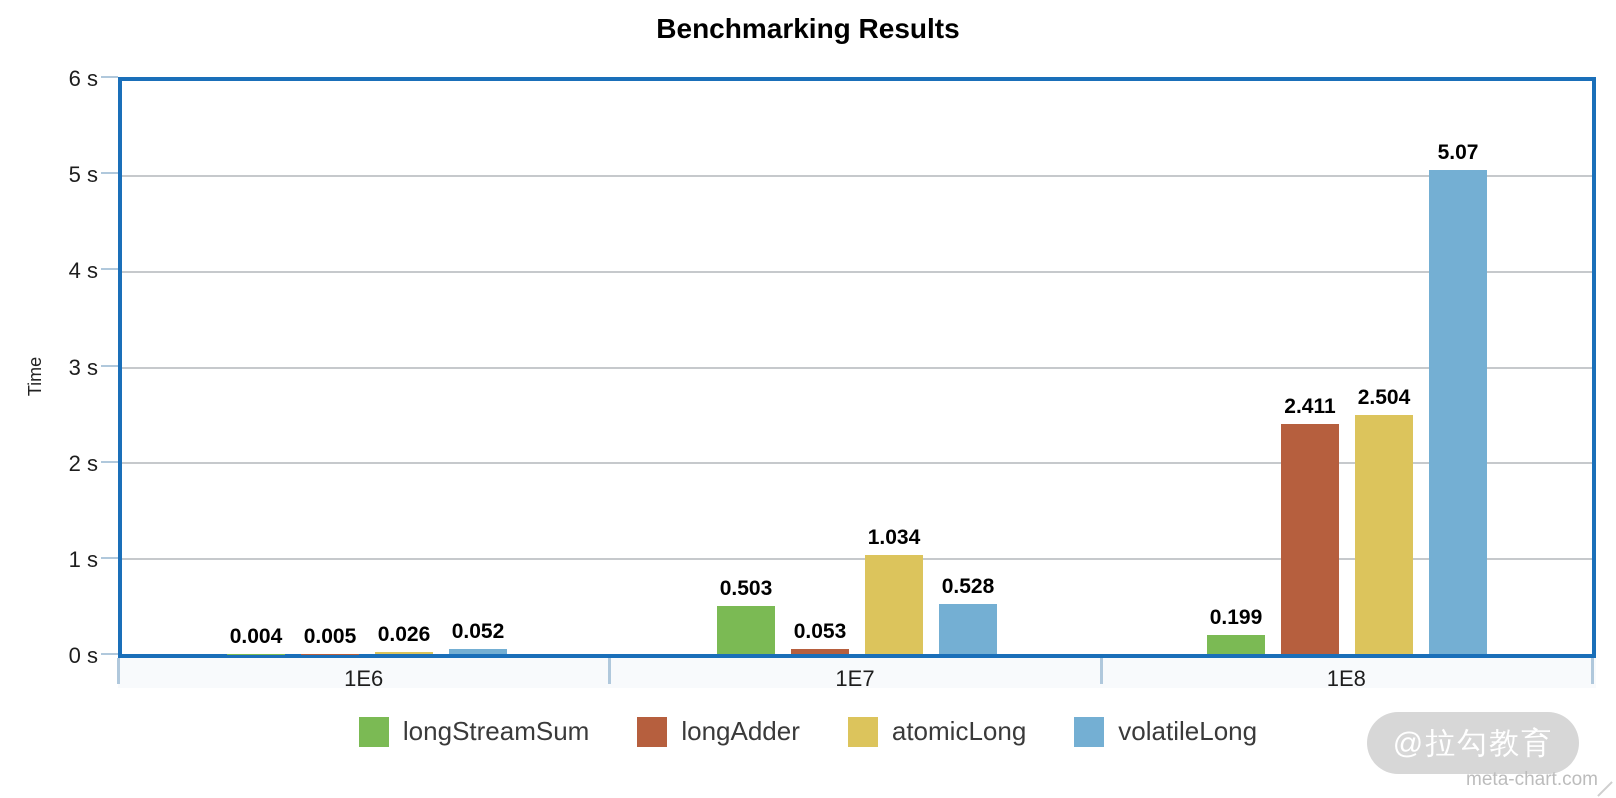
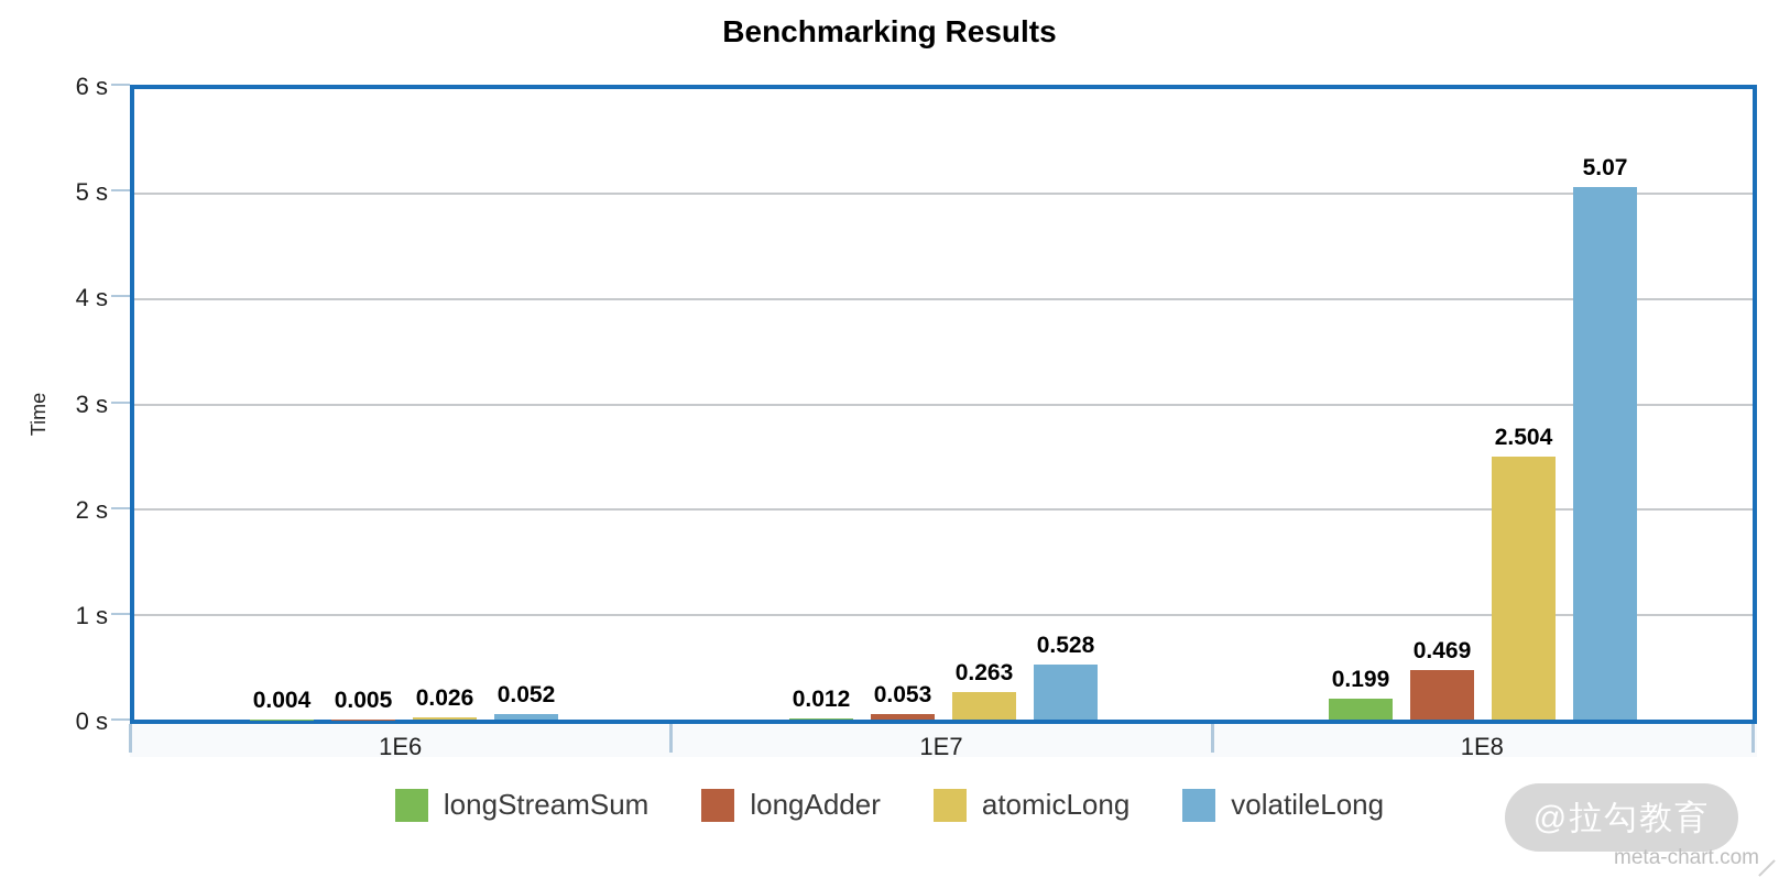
longStreamSum/1E7: 0.503 -> 0.012
atomicLong/1E7: 1.034 -> 0.263
longAdder/1E8: 2.411 -> 0.469
